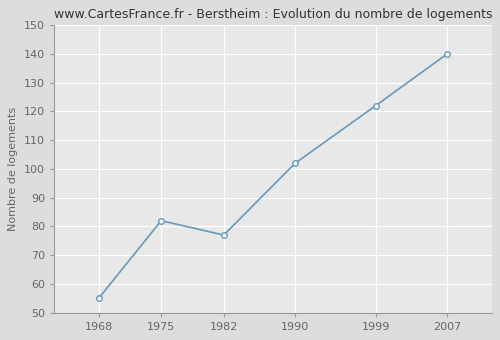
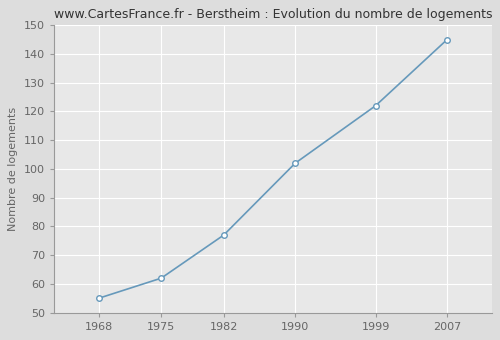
1975: 82 -> 62
2007: 140 -> 145
